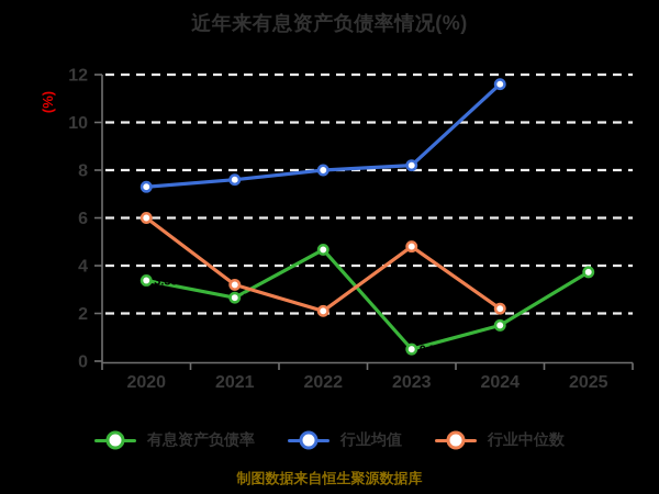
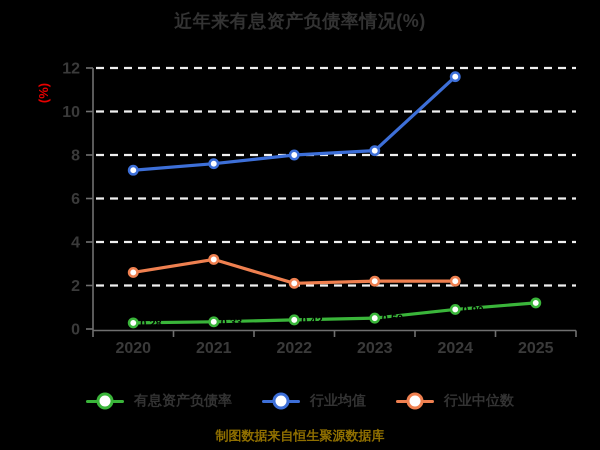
有息资产负债率/2020: 3.38 -> 0.28
行业中位数/2020: 6.0 -> 2.6
有息资产负债率/2021: 2.66 -> 0.33
有息资产负债率/2022: 4.67 -> 0.42
行业中位数/2023: 4.8 -> 2.2
有息资产负债率/2024: 1.50 -> 0.90
有息资产负债率/2025: 3.73 -> 1.20
